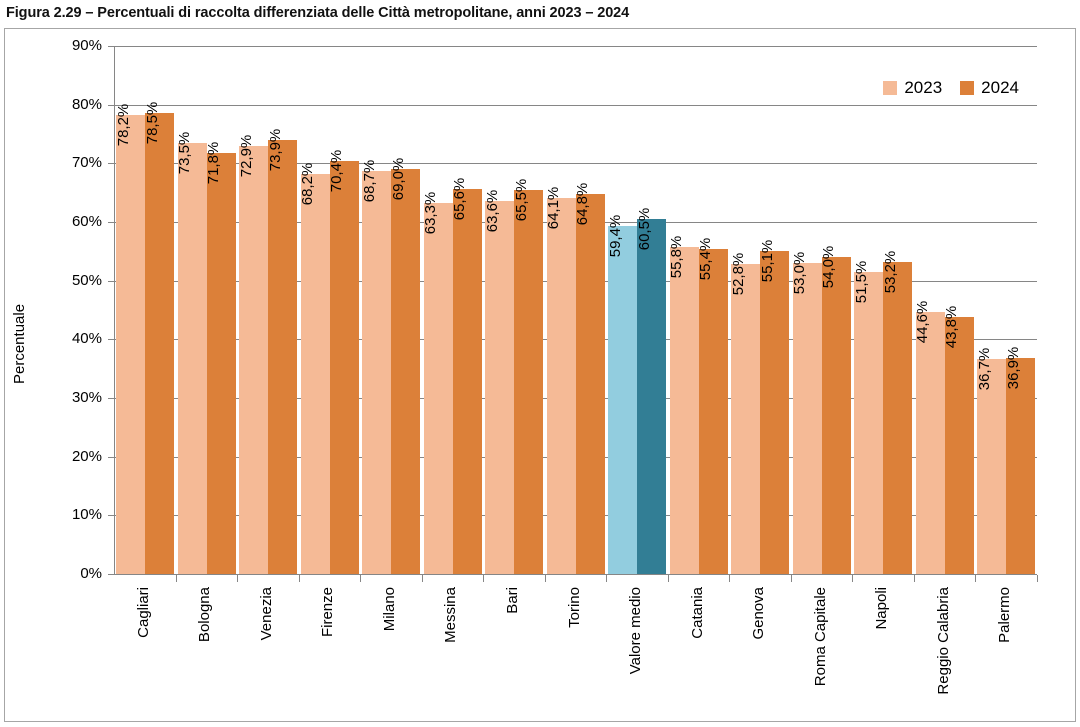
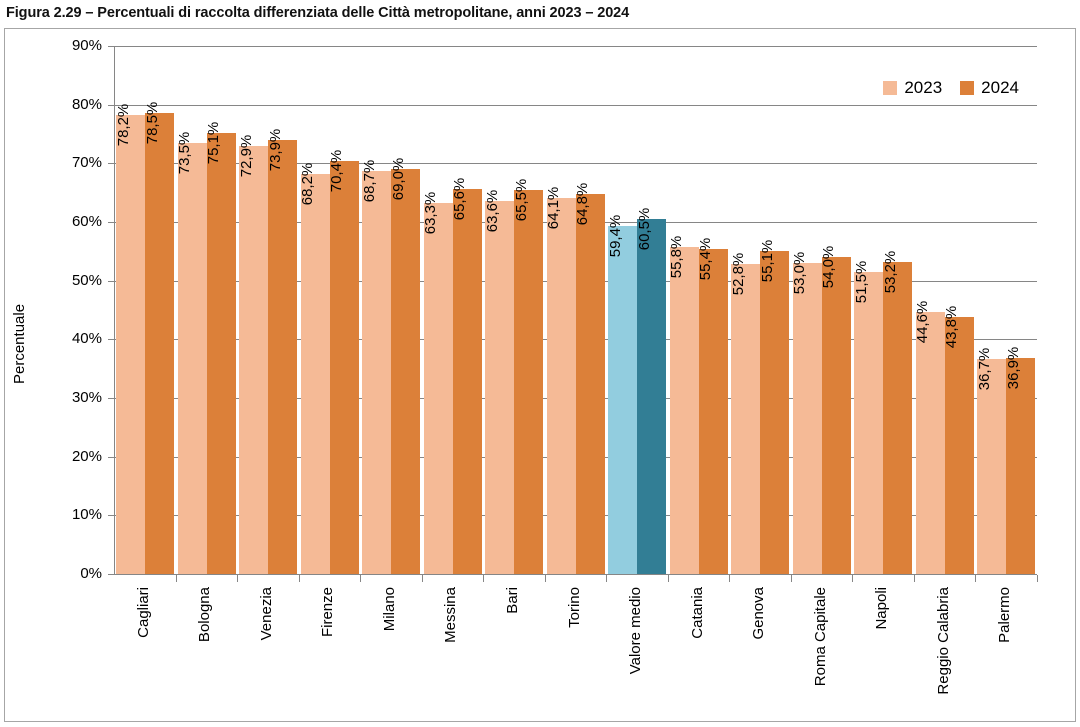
2024/Bologna: 71,8% -> 75,1%
